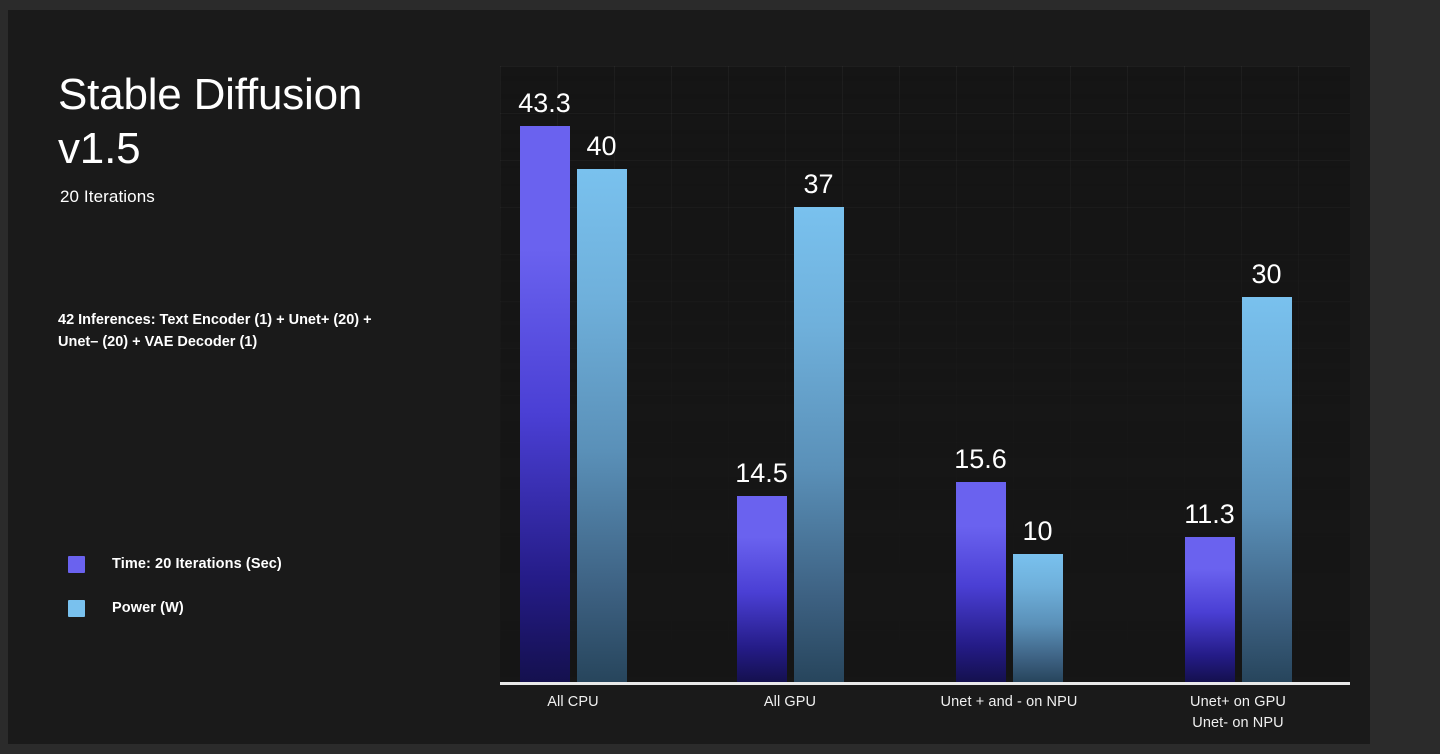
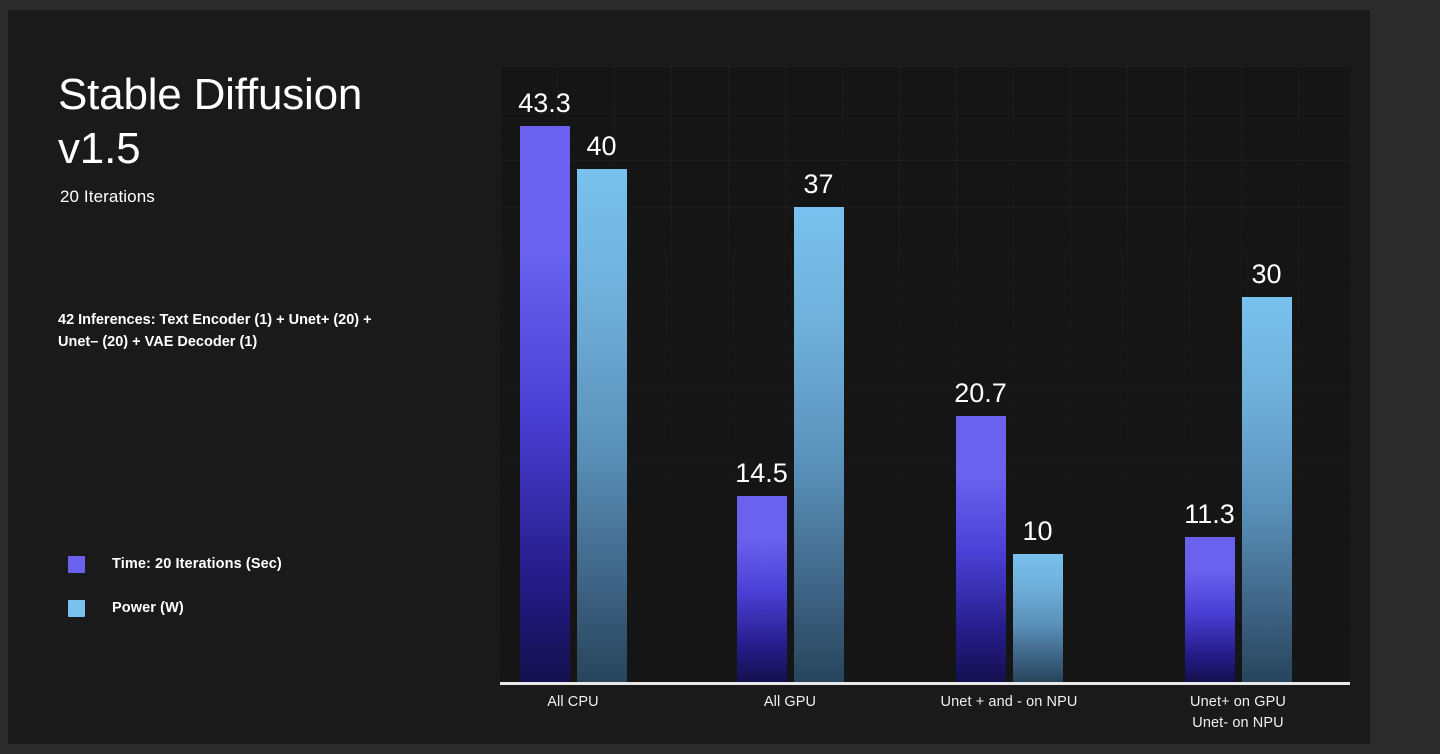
Time: 20 Iterations (Sec)/Unet + and - on NPU: 15.6 -> 20.7
